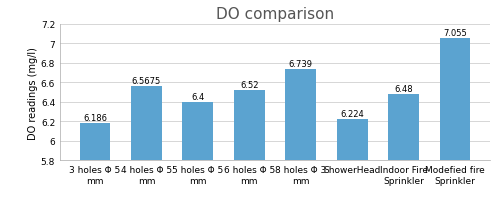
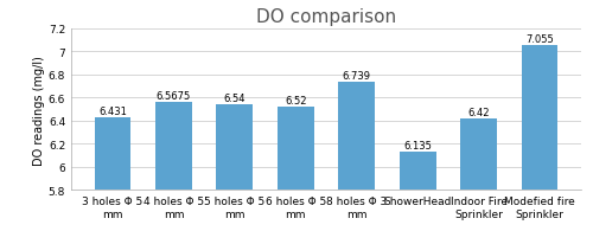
3 holes Φ 5 mm: 6.186 -> 6.431
5 holes Φ 5 mm: 6.4 -> 6.54
ShowerHead: 6.224 -> 6.135
Indoor Fire Sprinkler: 6.48 -> 6.42
